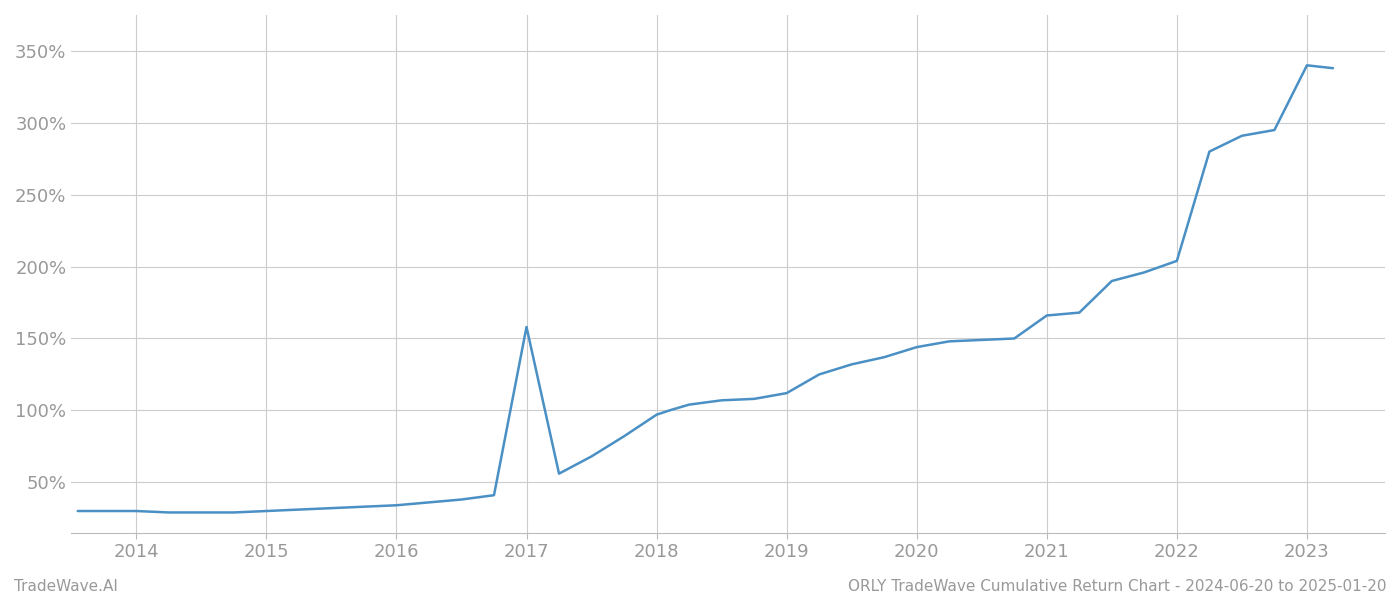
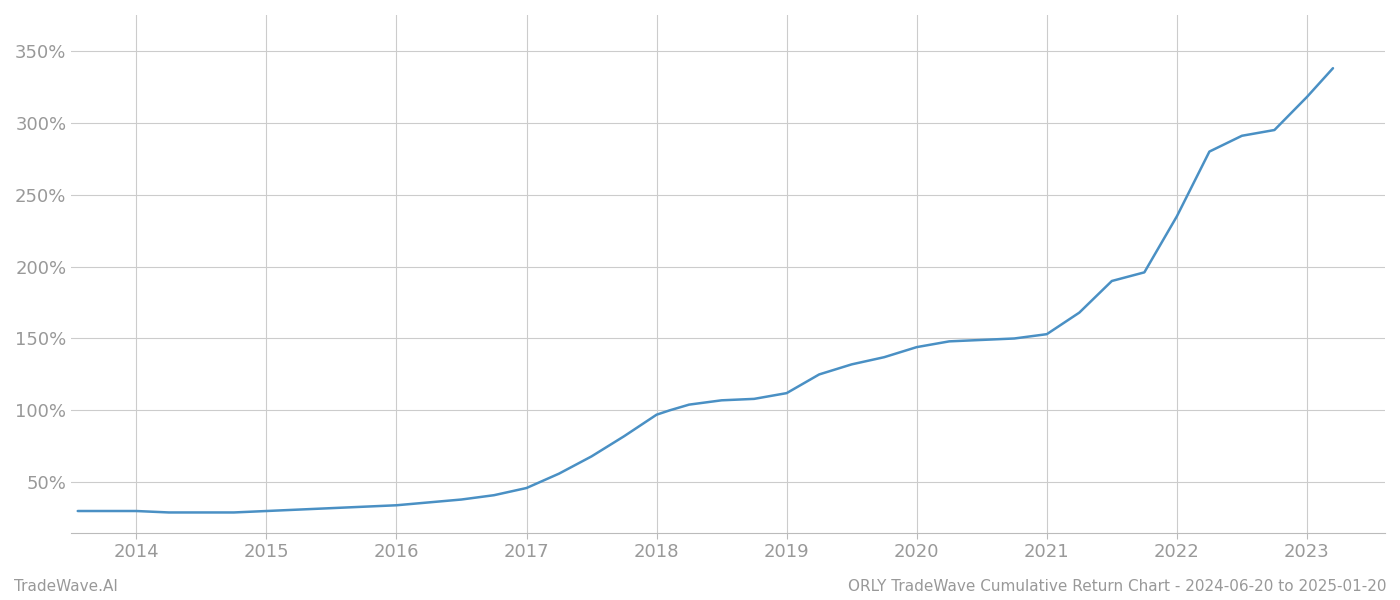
2017: 158% -> 46%
2021: 166% -> 153%
2022: 204% -> 235%
2023: 340% -> 318%
